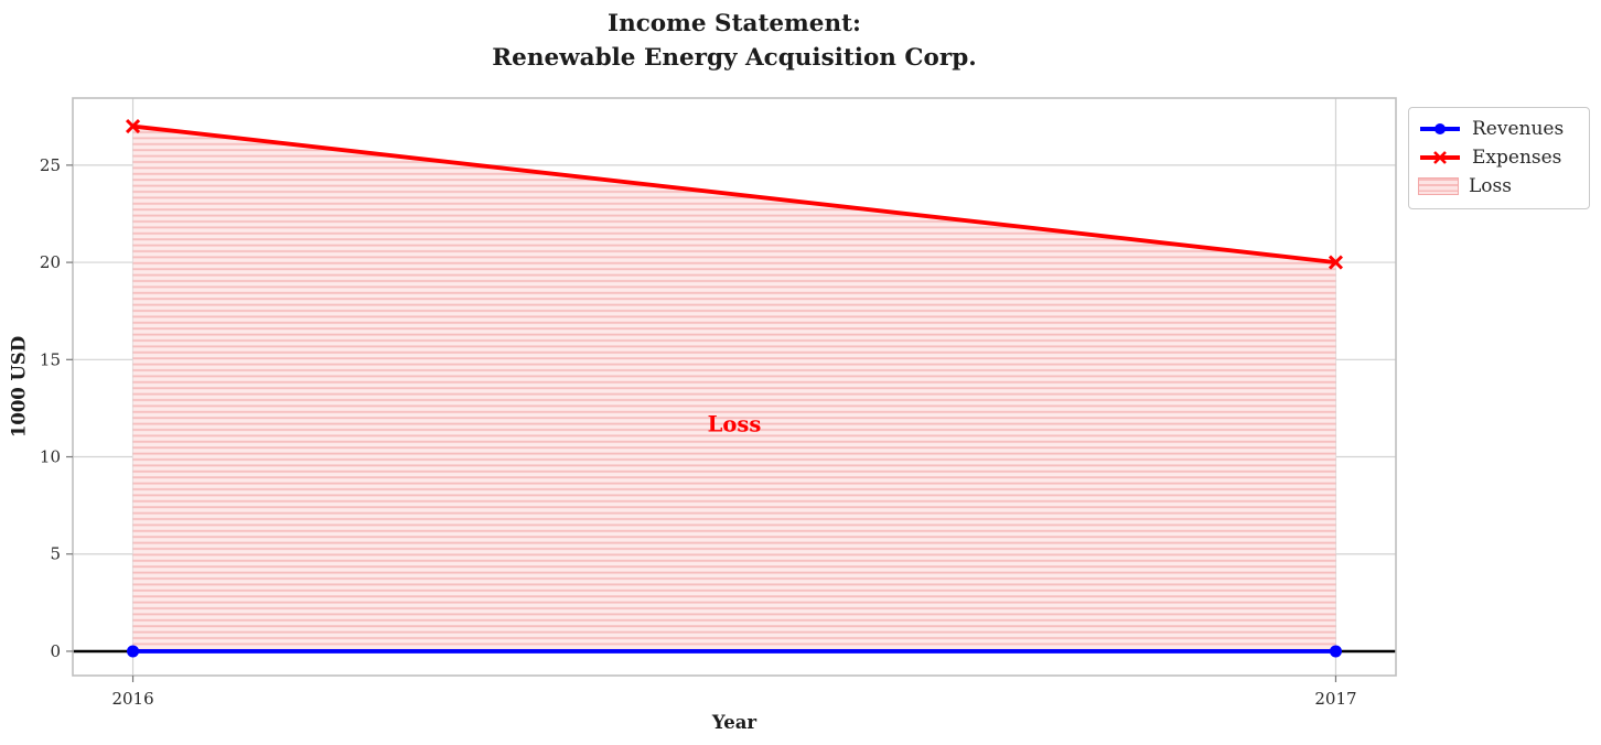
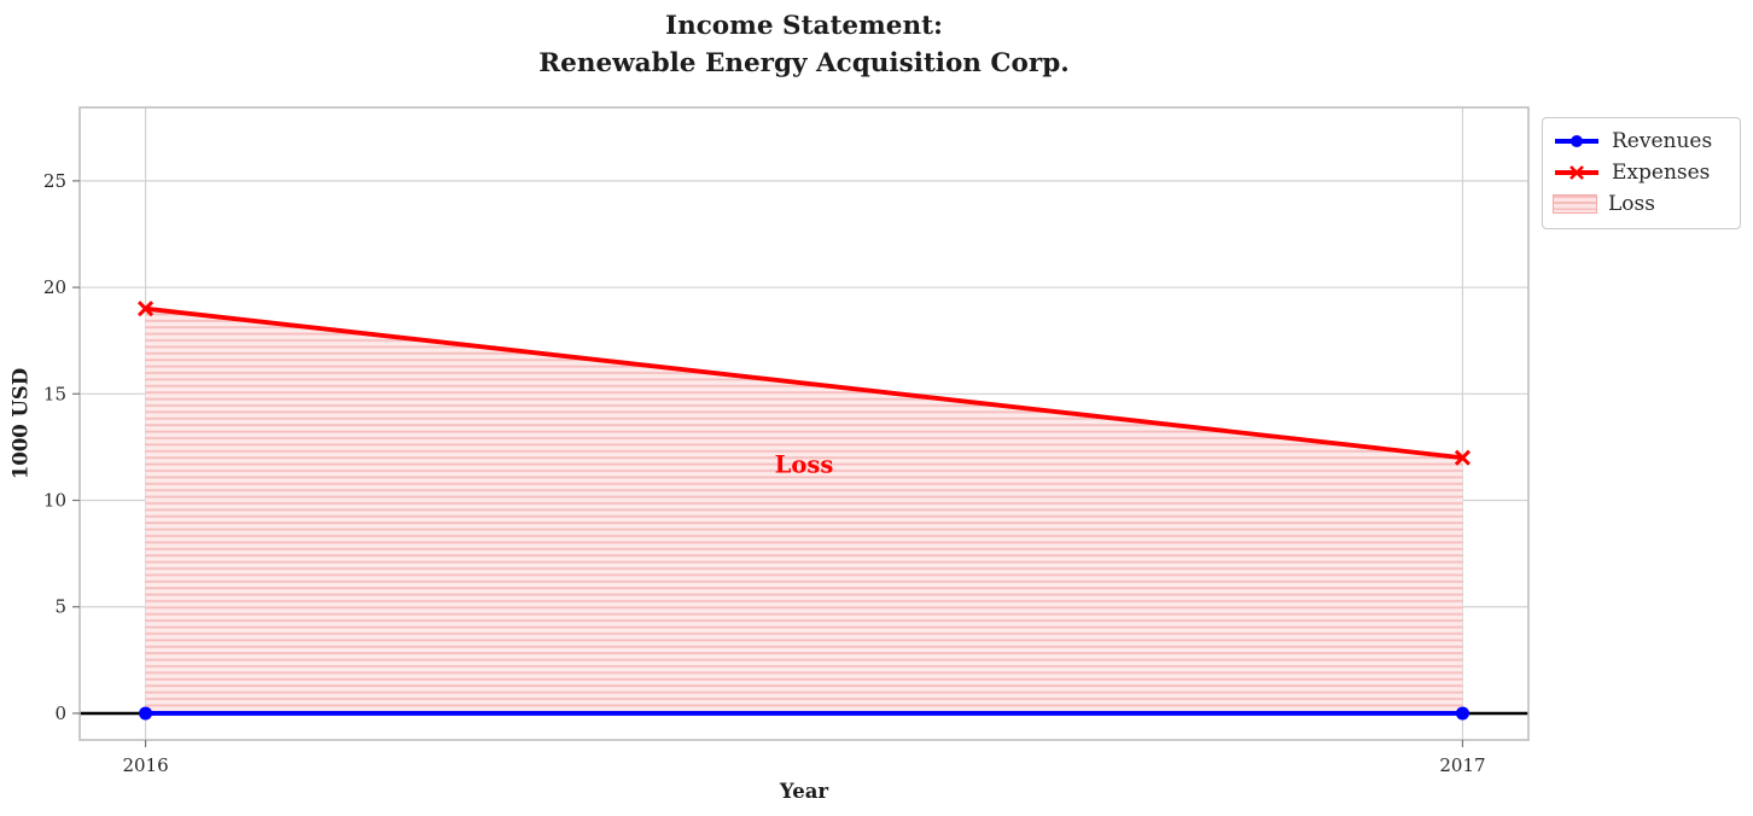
Expenses/2016: 27 -> 19
Expenses/2017: 20 -> 12
